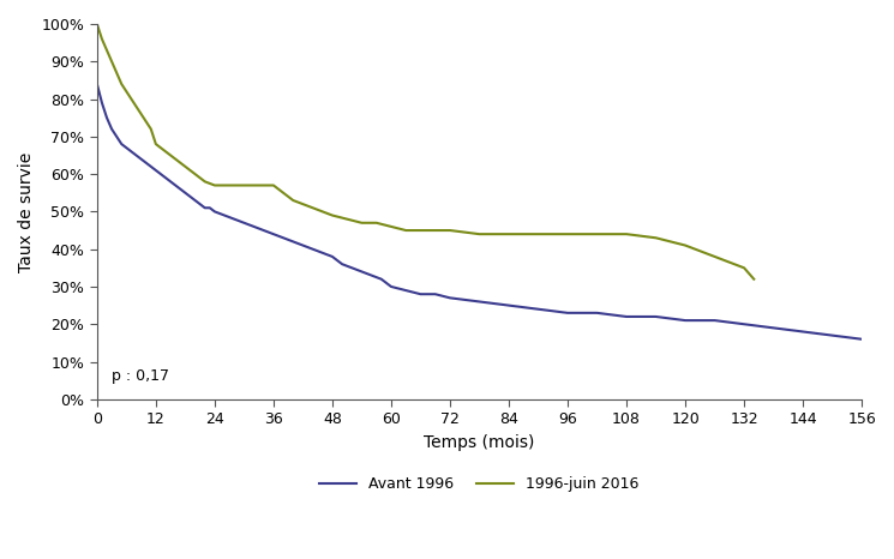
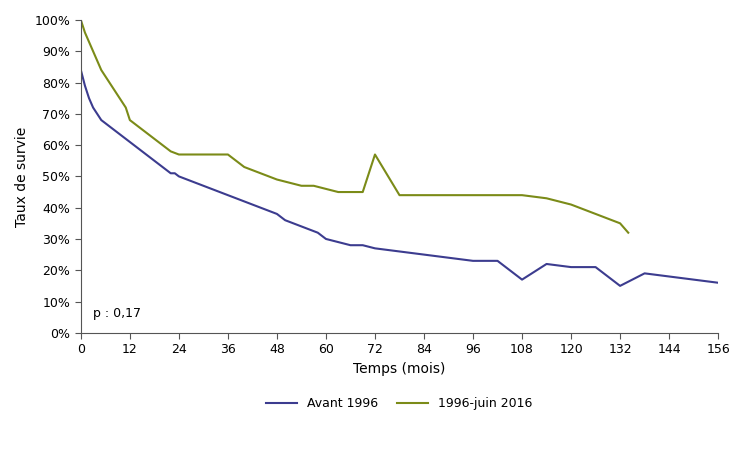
1996-juin 2016/72: 45% -> 57%
Avant 1996/108: 22% -> 17%
Avant 1996/132: 20% -> 15%
